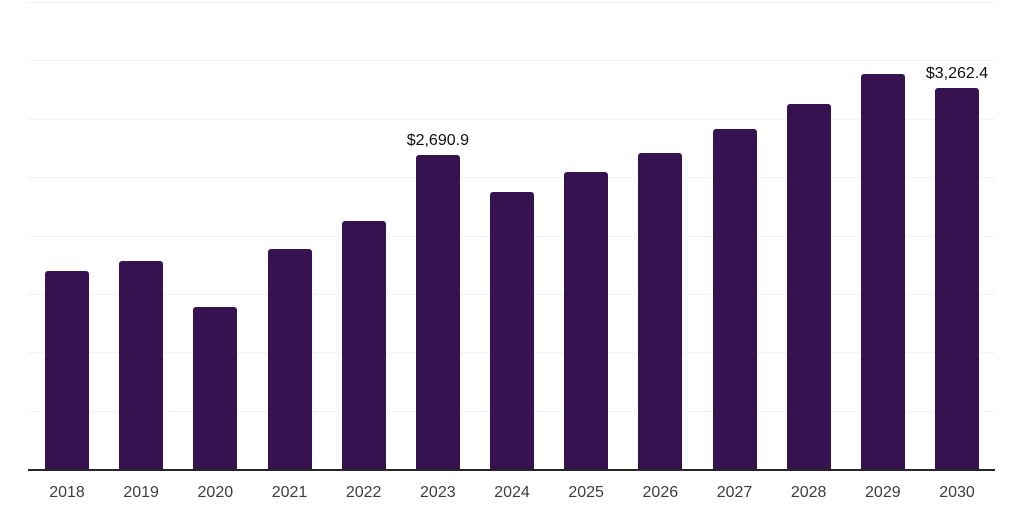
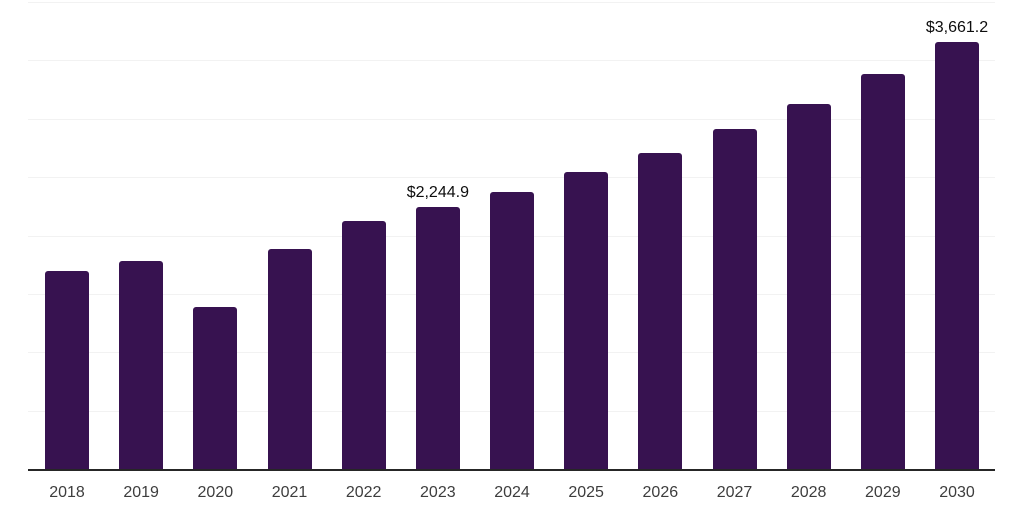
2023: $2,690.9 -> $2,244.9
2030: $3,262.4 -> $3,661.2
